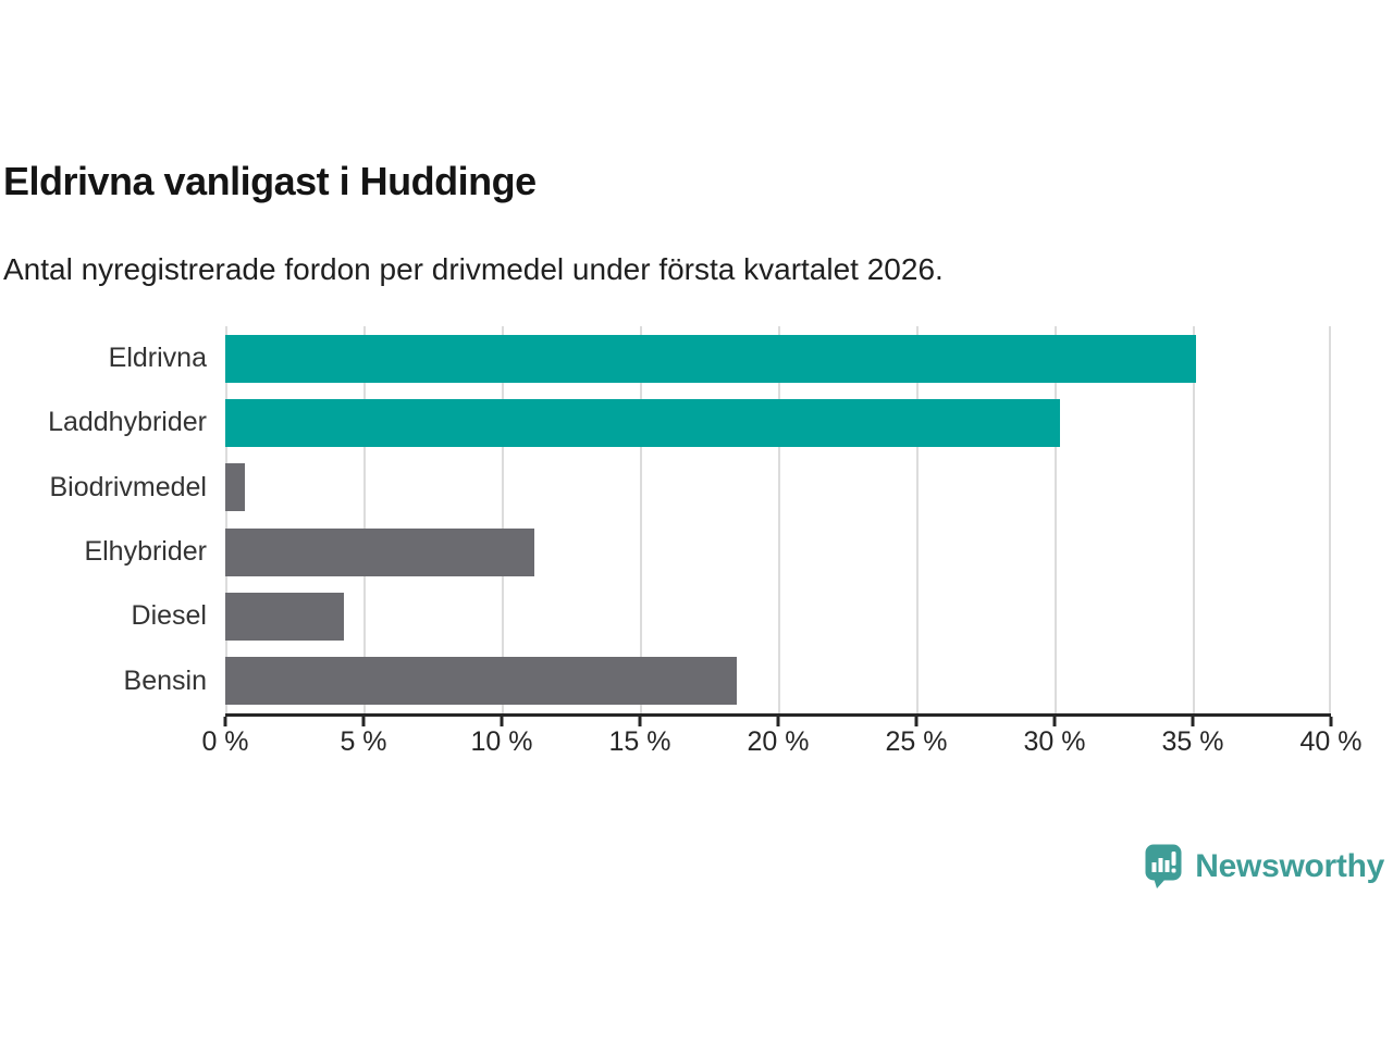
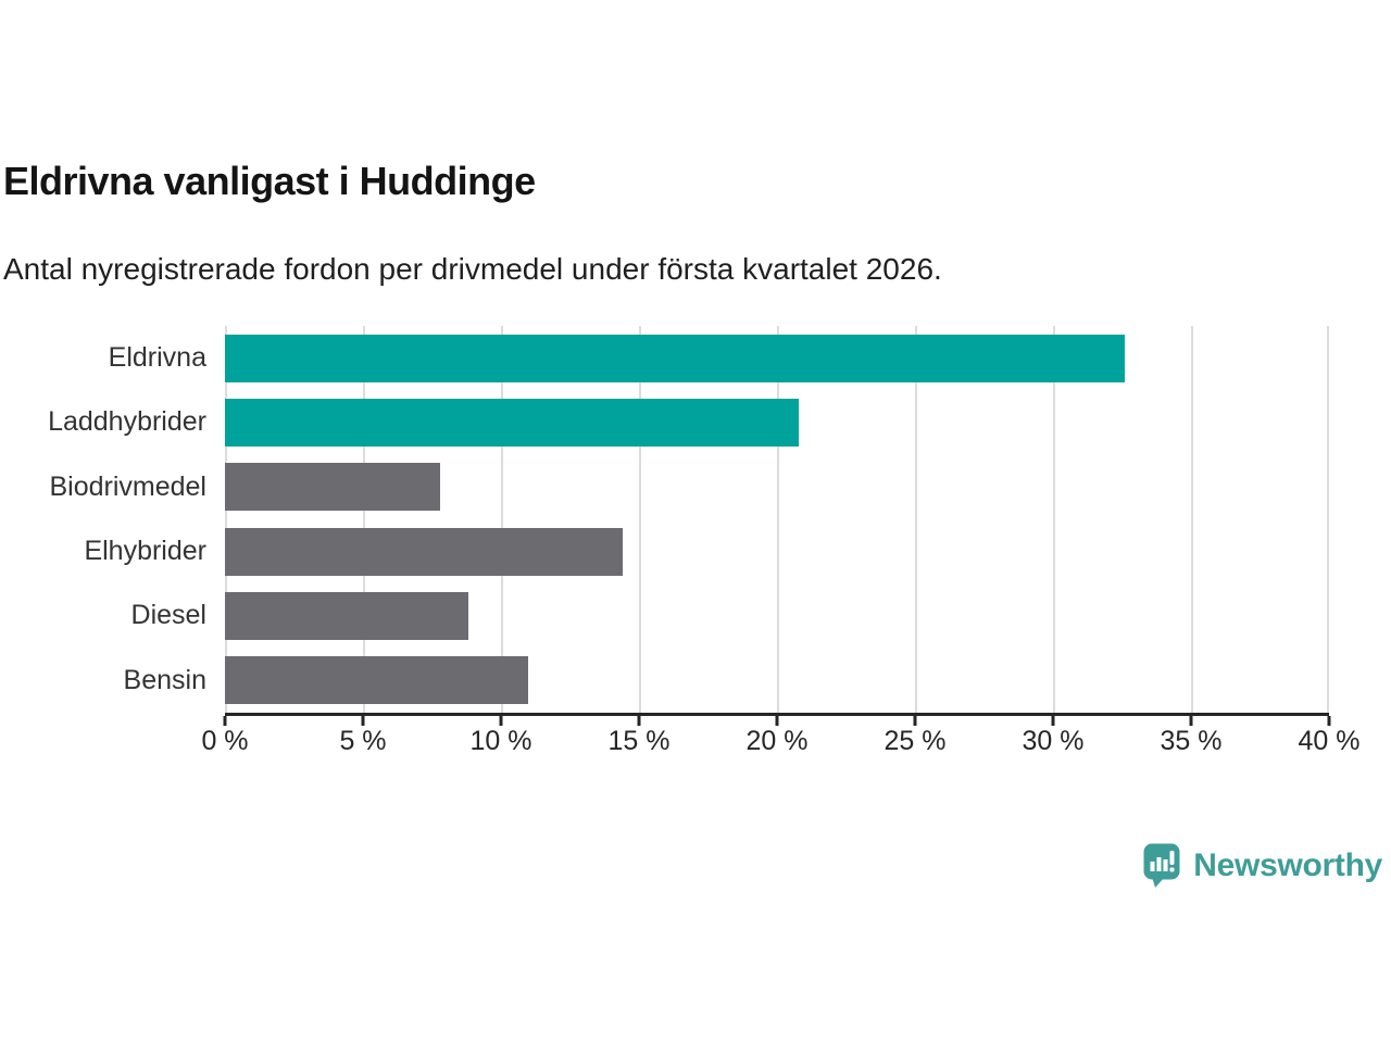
Eldrivna: 35.1% -> 32.6%
Laddhybrider: 30.2% -> 20.8%
Biodrivmedel: 0.7% -> 7.8%
Elhybrider: 11.2% -> 14.4%
Diesel: 4.3% -> 8.8%
Bensin: 18.5% -> 11.0%
